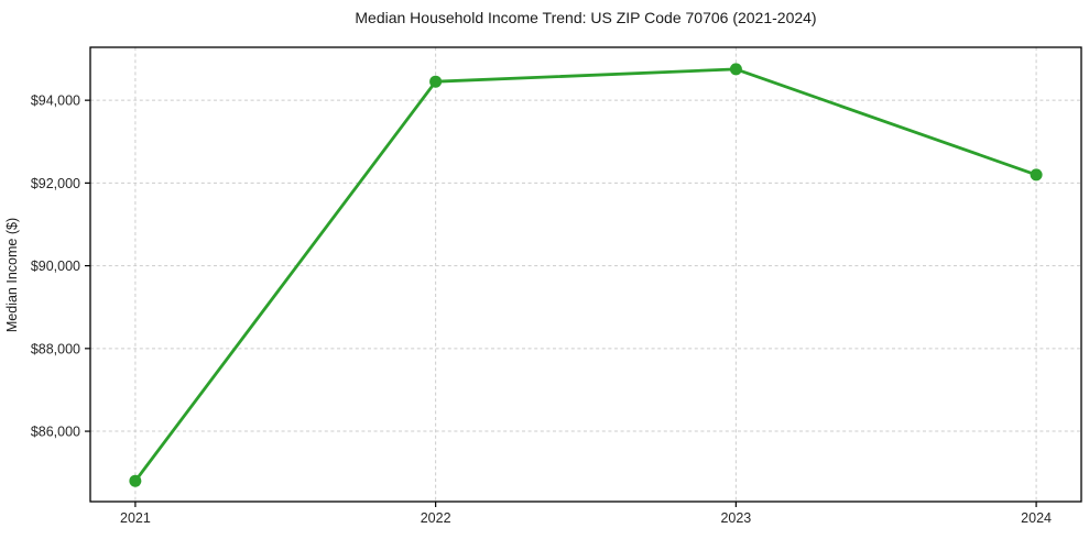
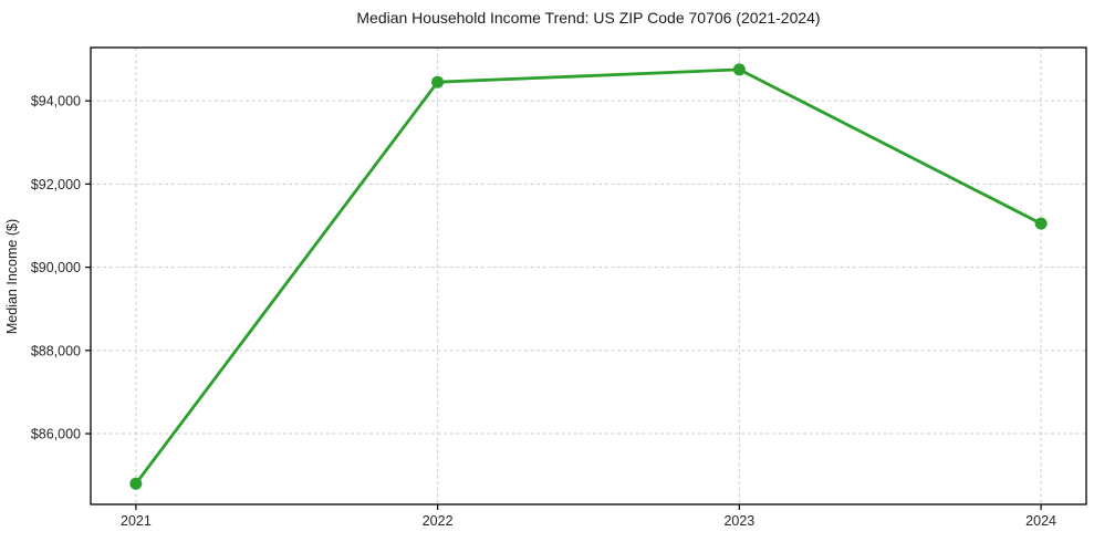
2024: $92200 -> $91000
